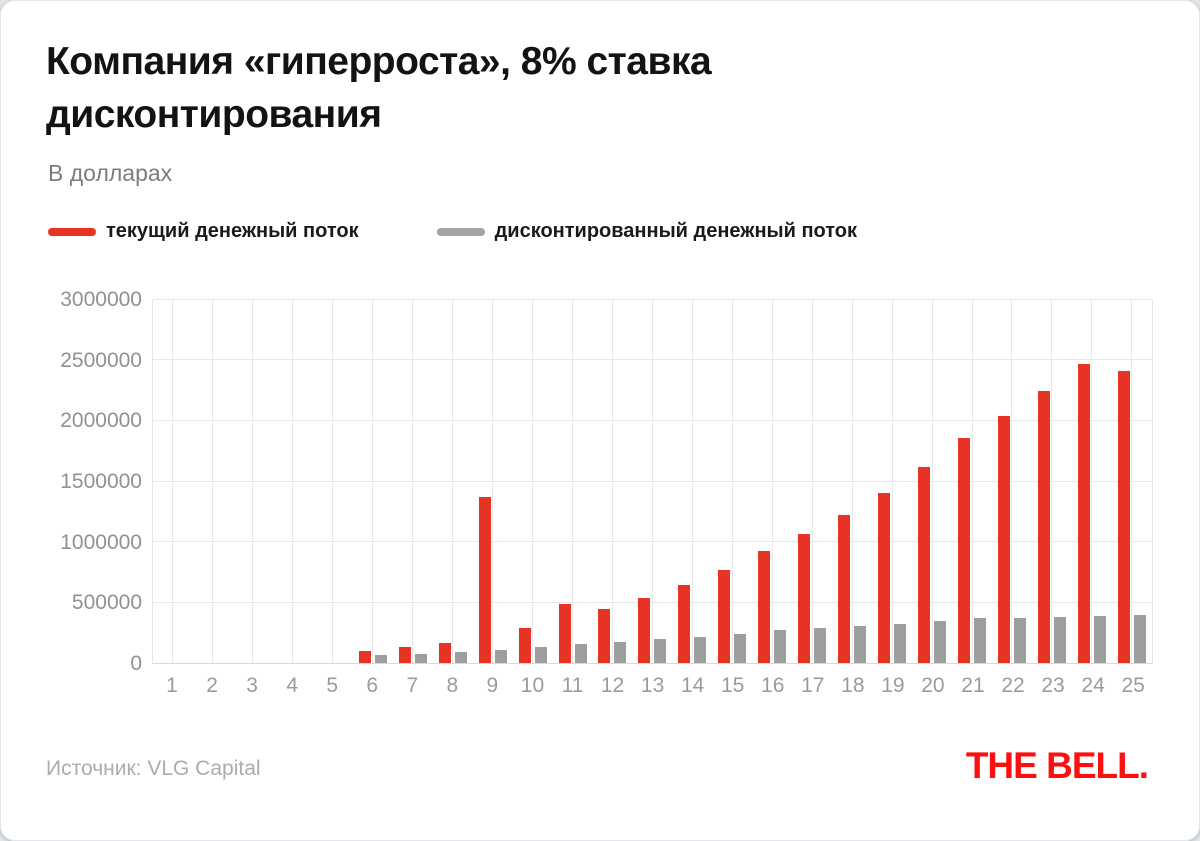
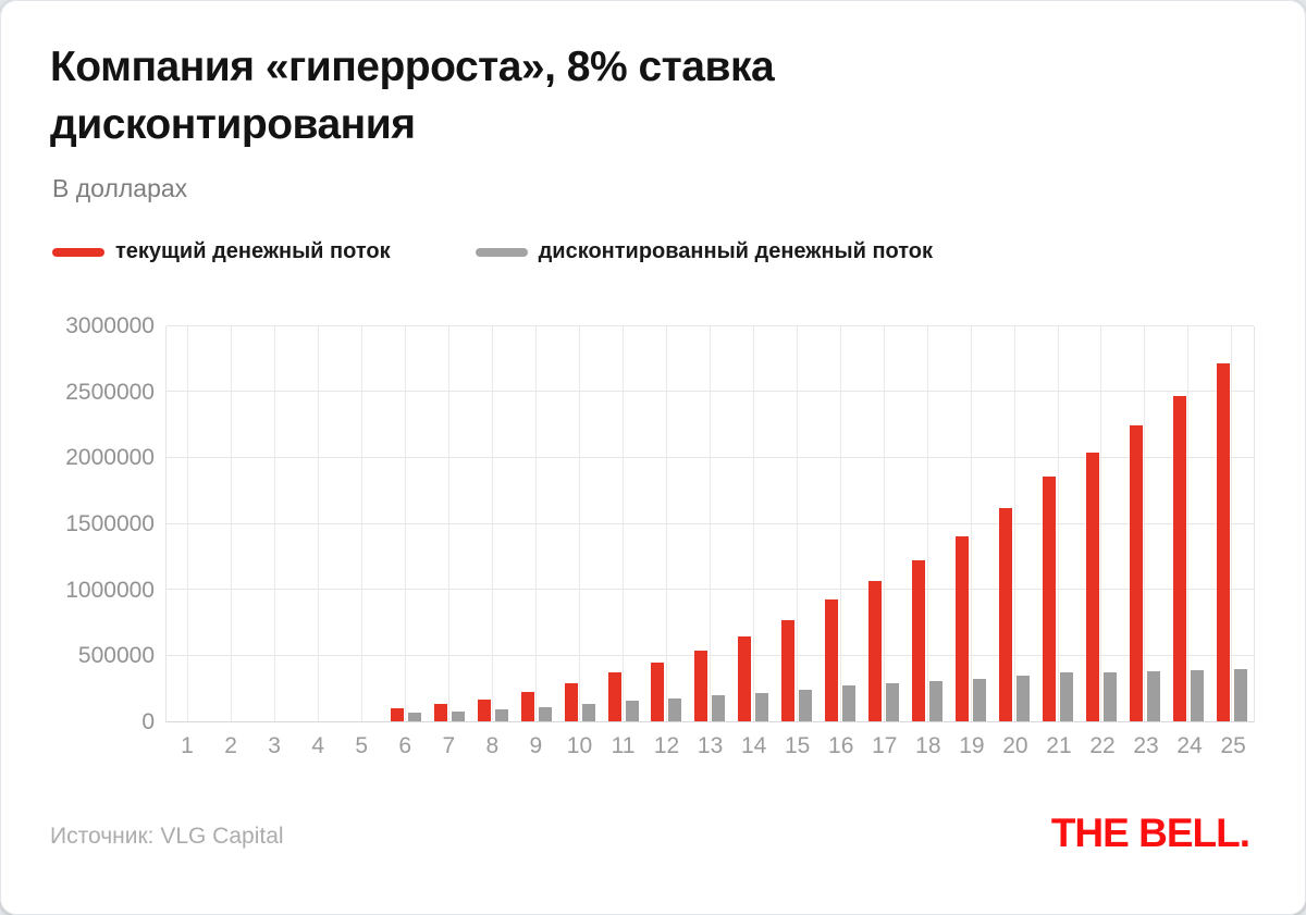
текущий денежный поток/9: 1370000 -> 220000
текущий денежный поток/11: 490000 -> 370000
текущий денежный поток/25: 2410000 -> 2720000
